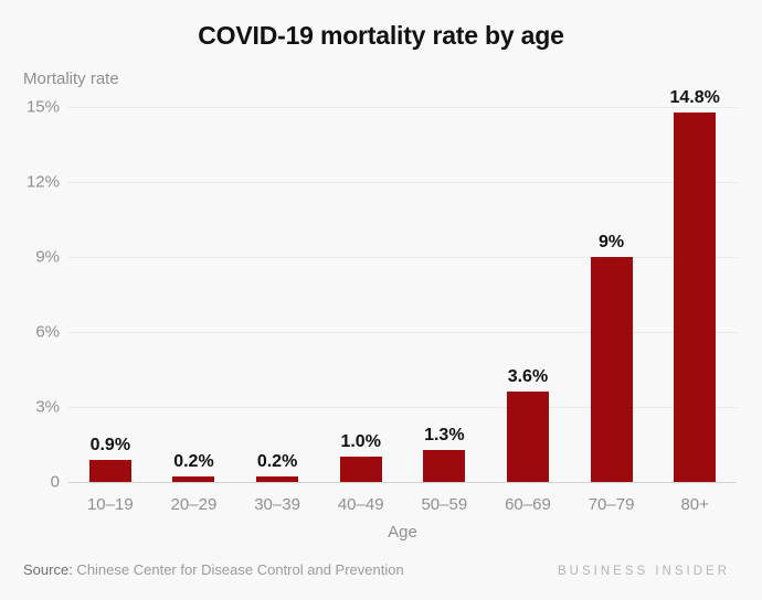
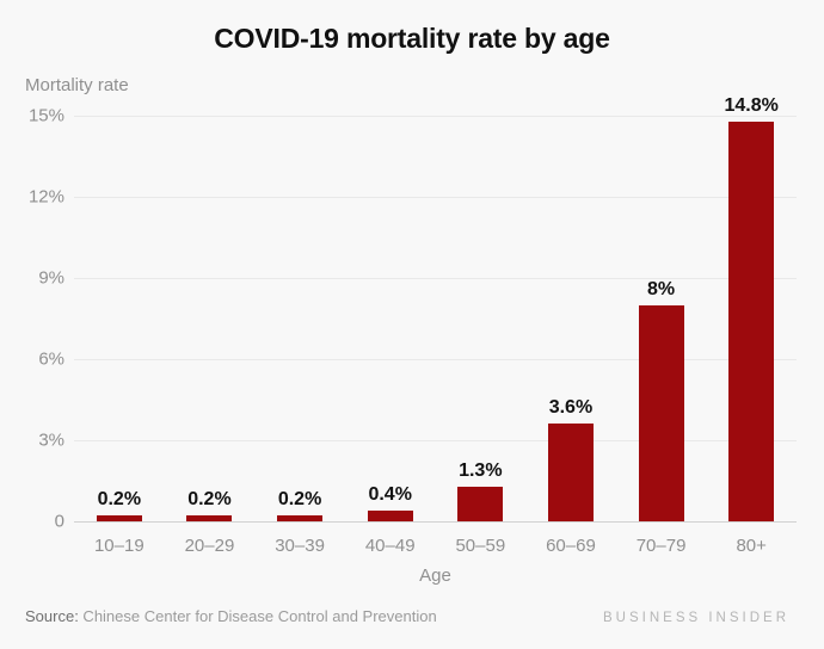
10–19: 0.9% -> 0.2%
40–49: 1.0% -> 0.4%
70–79: 9% -> 8%
